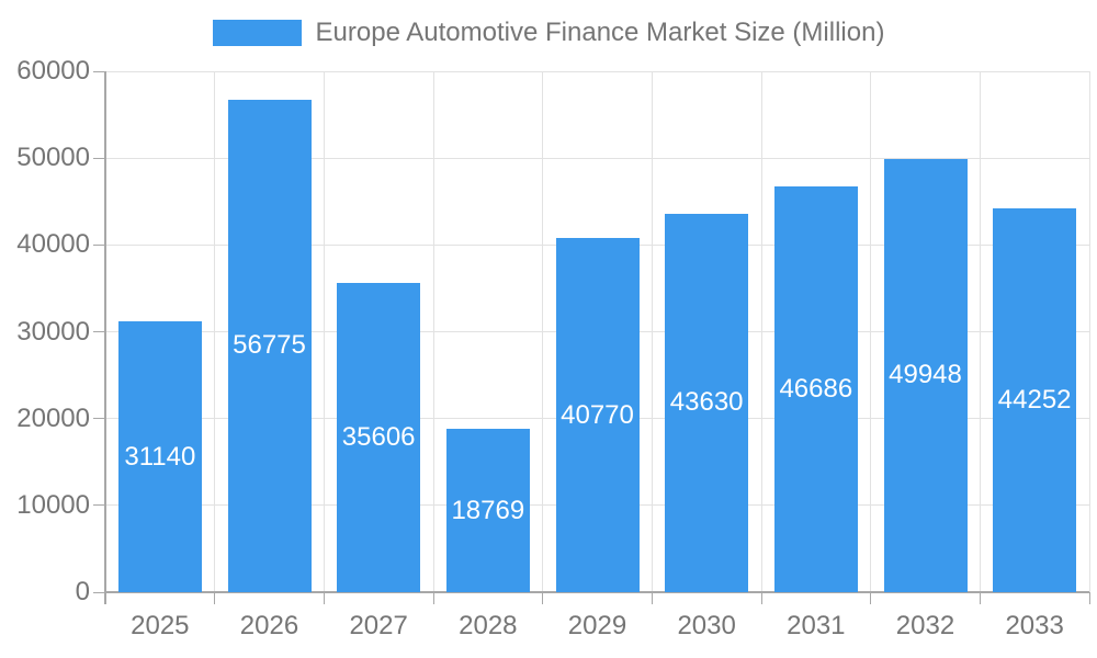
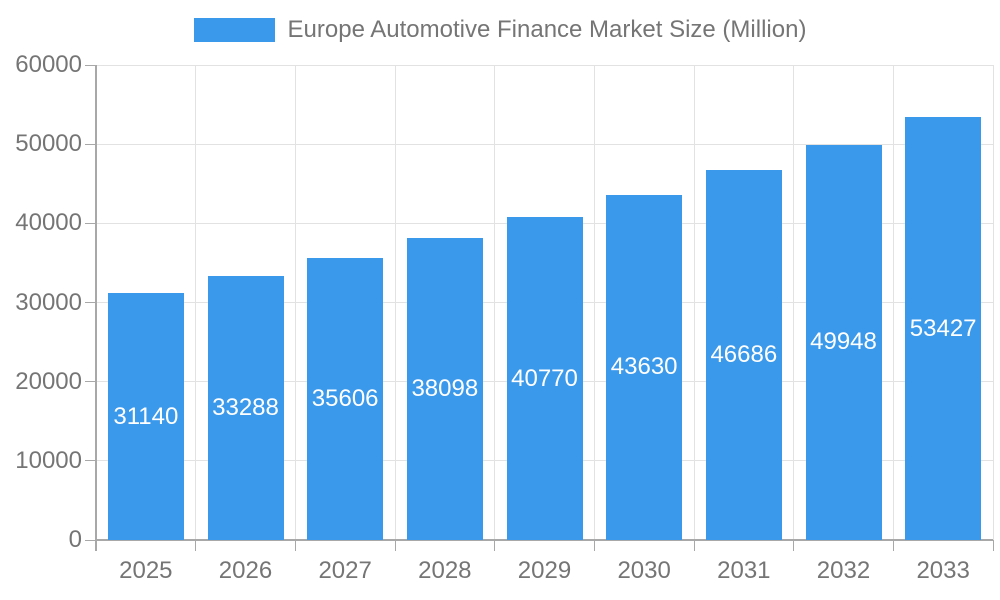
2026: 56775 -> 33288
2028: 18769 -> 38098
2033: 44252 -> 53427
